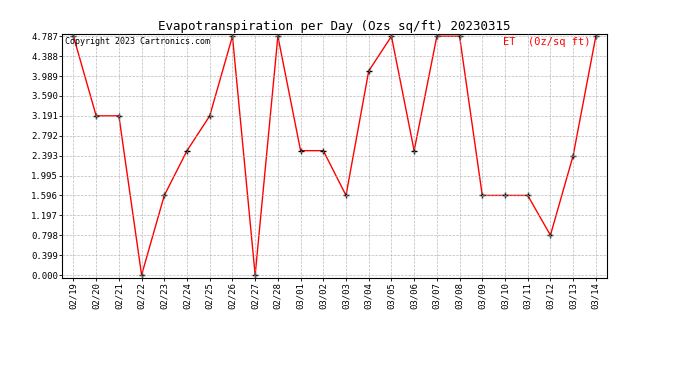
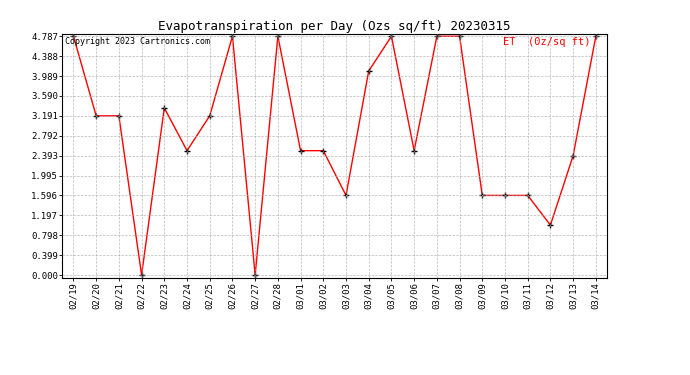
02/23: 1.60 -> 3.35
03/12: 0.80 -> 1.00
